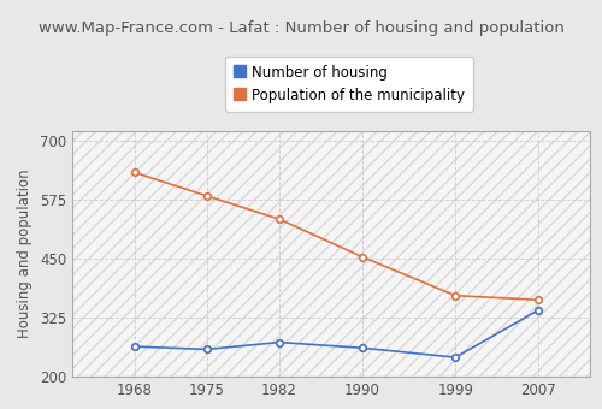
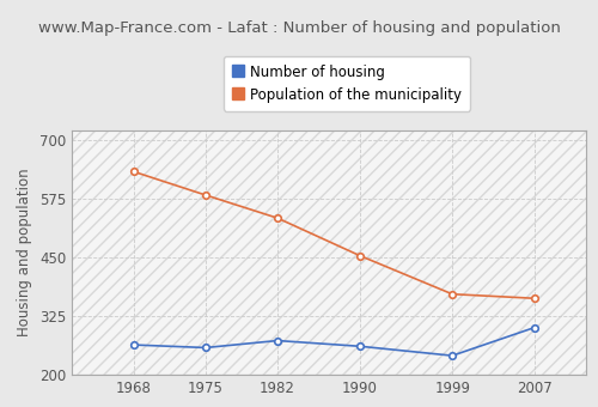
Number of housing/2007: 340 -> 300
